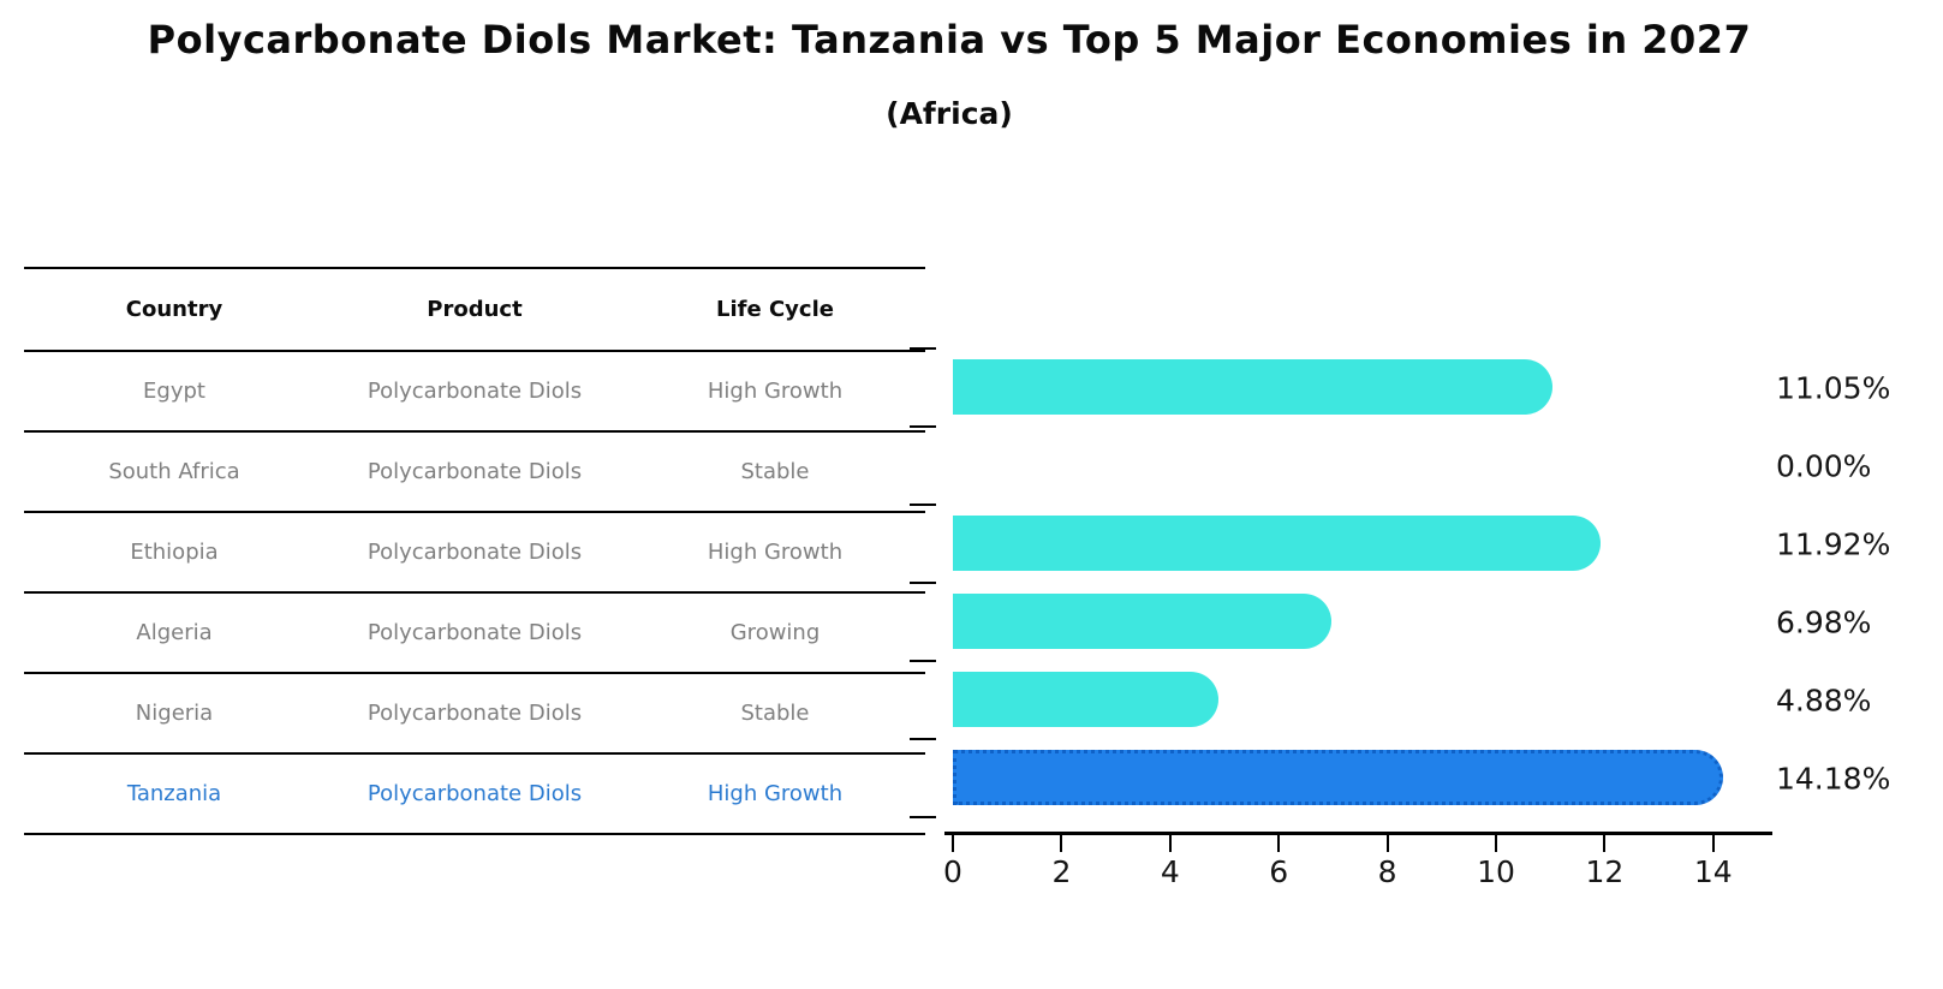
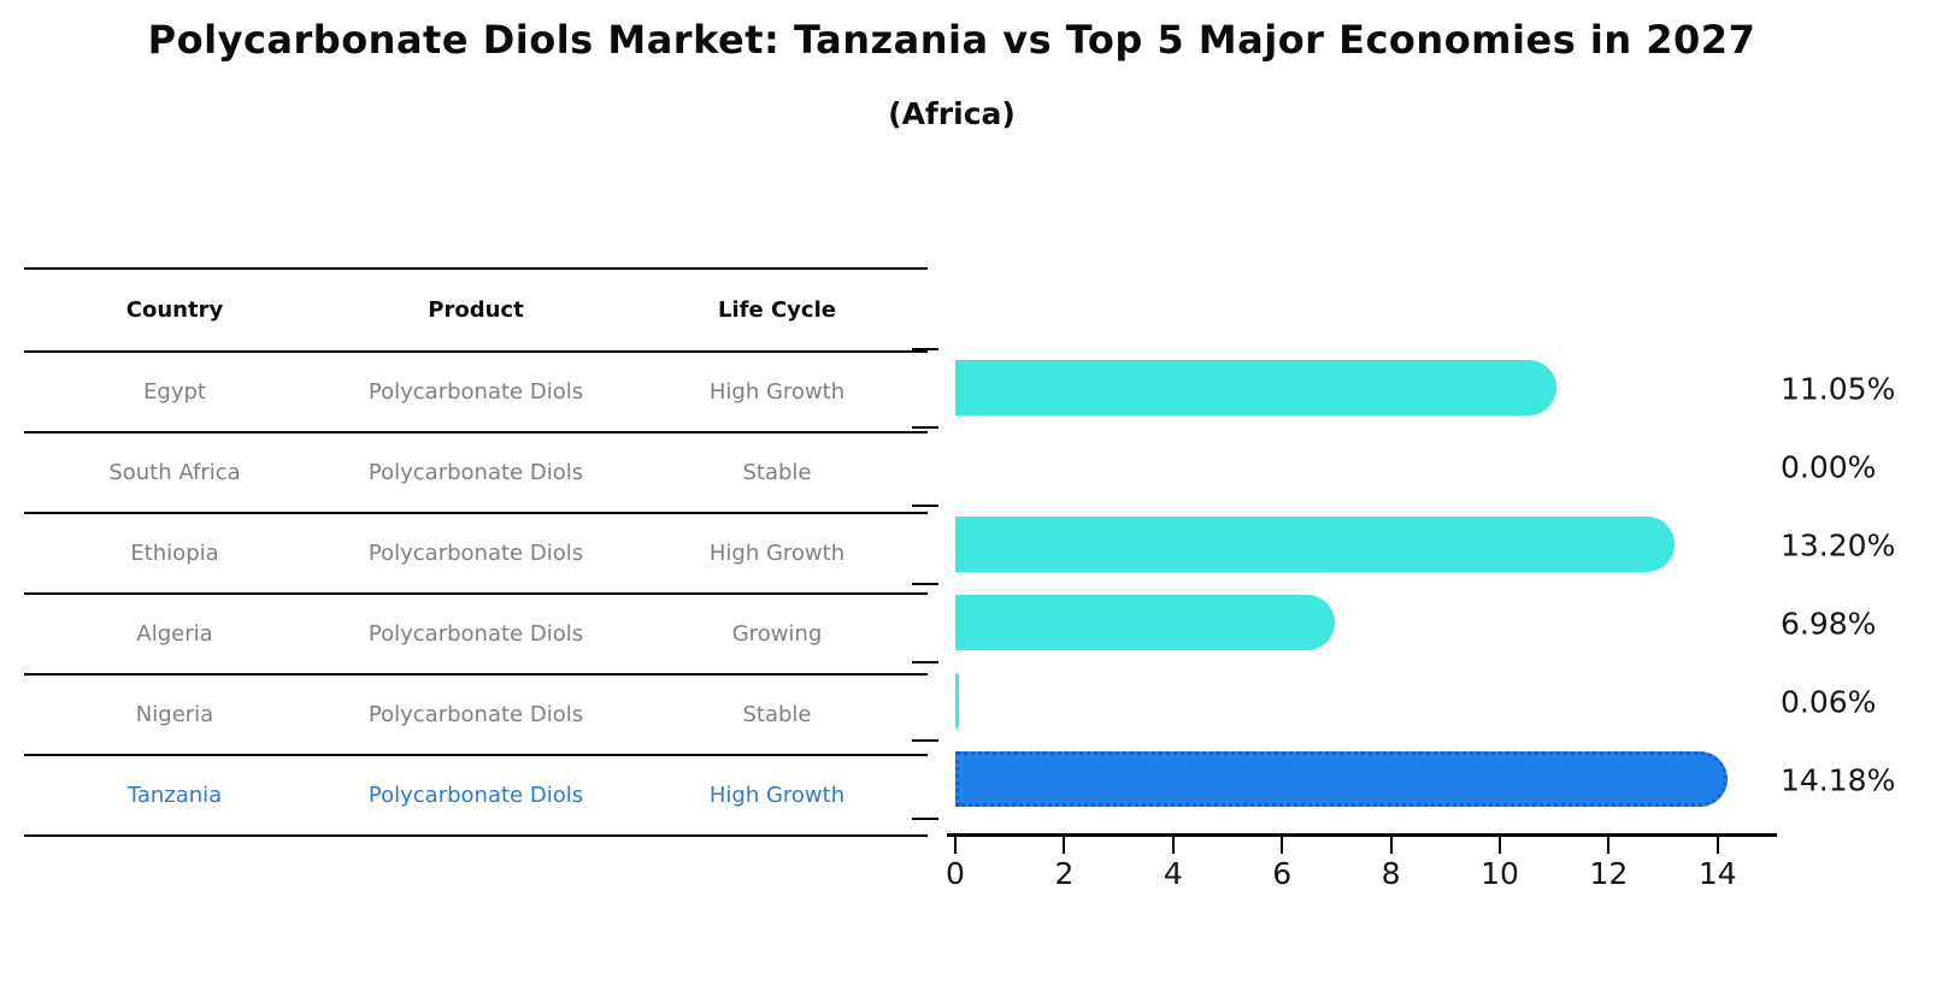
Ethiopia: 11.92% -> 13.20%
Nigeria: 4.88% -> 0.06%
